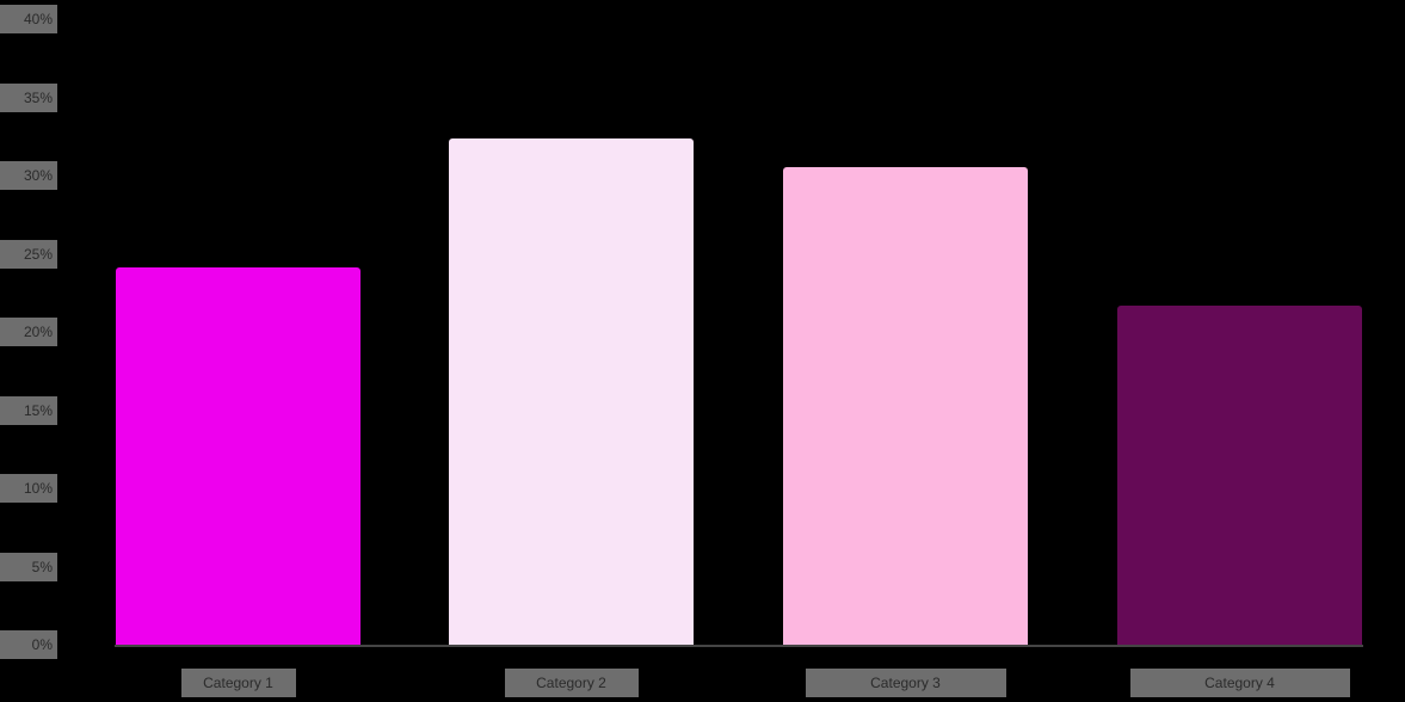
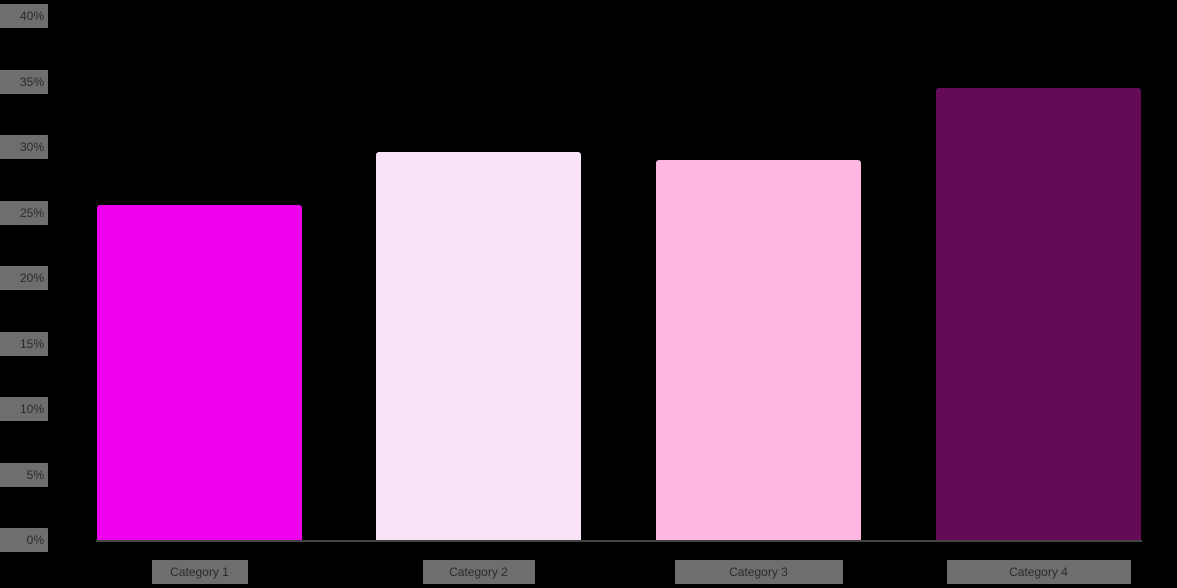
Category 1: 24.1% -> 25.6%
Category 2: 32.4% -> 29.6%
Category 3: 30.5% -> 29.0%
Category 4: 21.7% -> 34.5%
